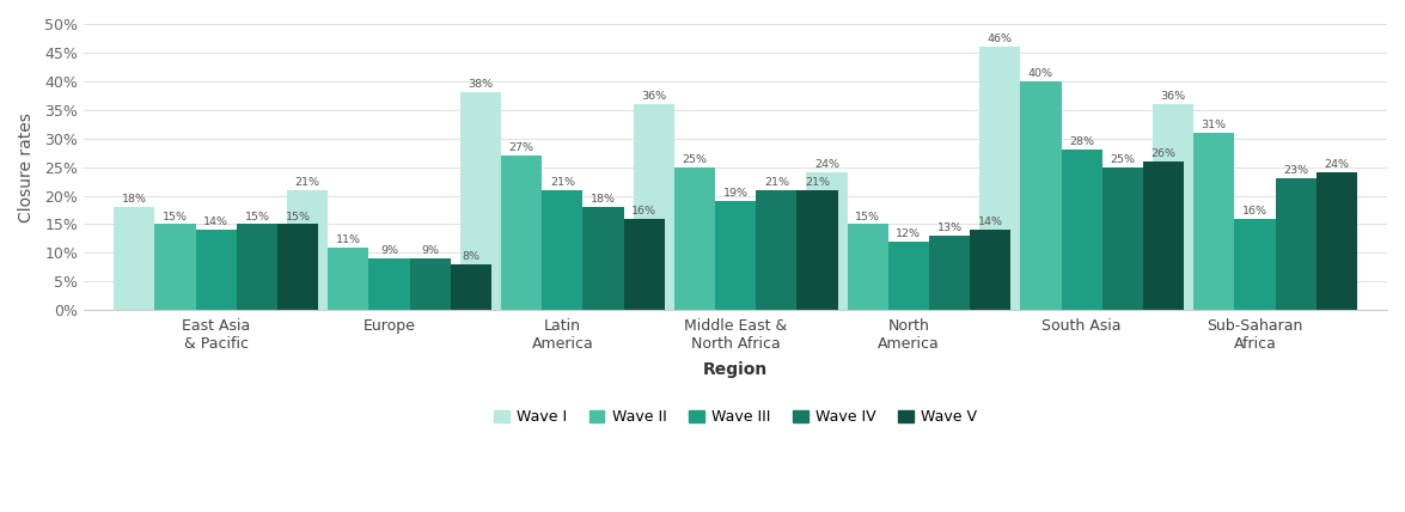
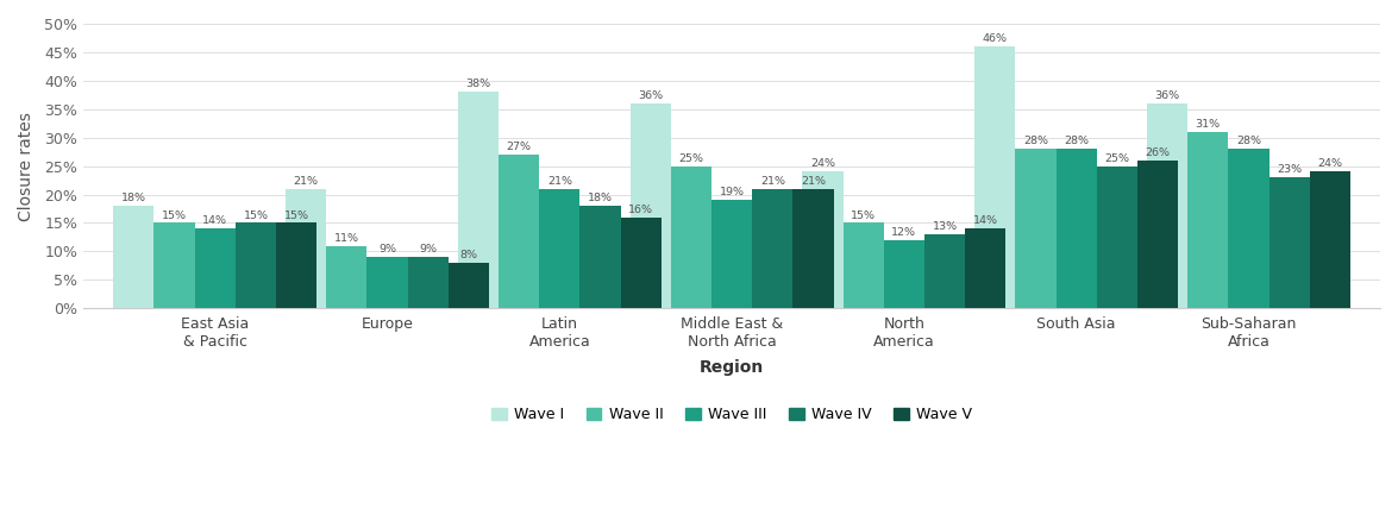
Wave II/South Asia: 40% -> 28%
Wave III/Sub-Saharan Africa: 16% -> 28%
